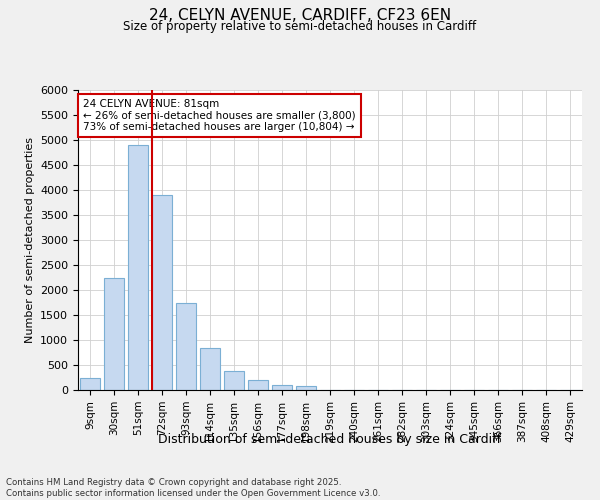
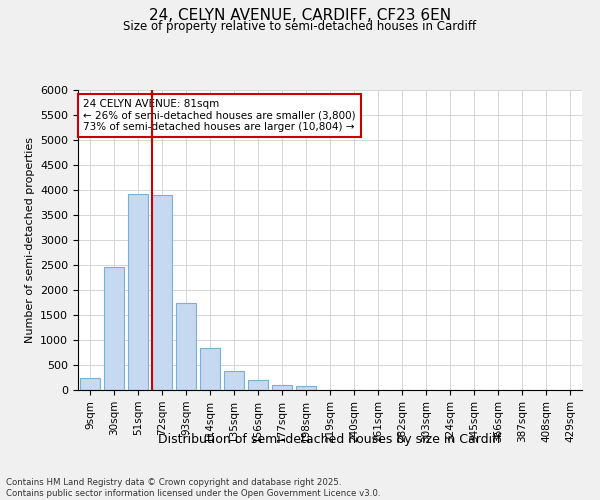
30sqm: 2250 -> 2460
51sqm: 4900 -> 3920
